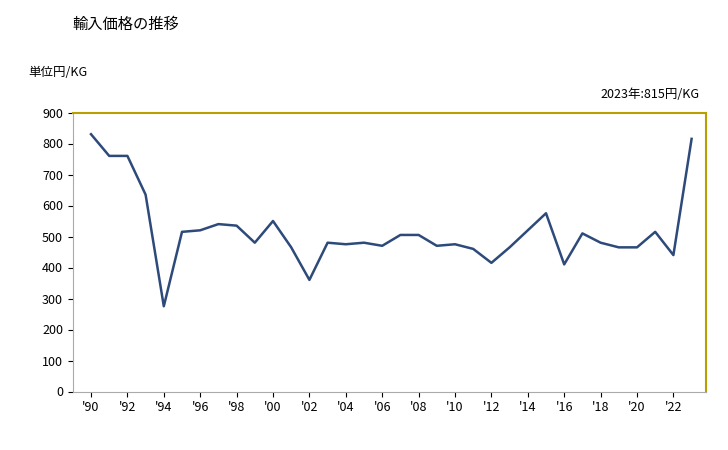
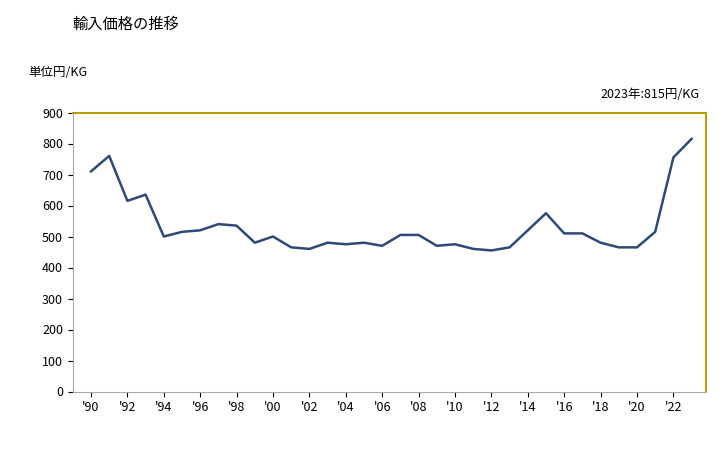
'90: 830 -> 710
'92: 760 -> 615
'94: 275 -> 500
'00: 550 -> 500
'02: 360 -> 460
'12: 415 -> 455
'16: 410 -> 510
'22: 440 -> 755
